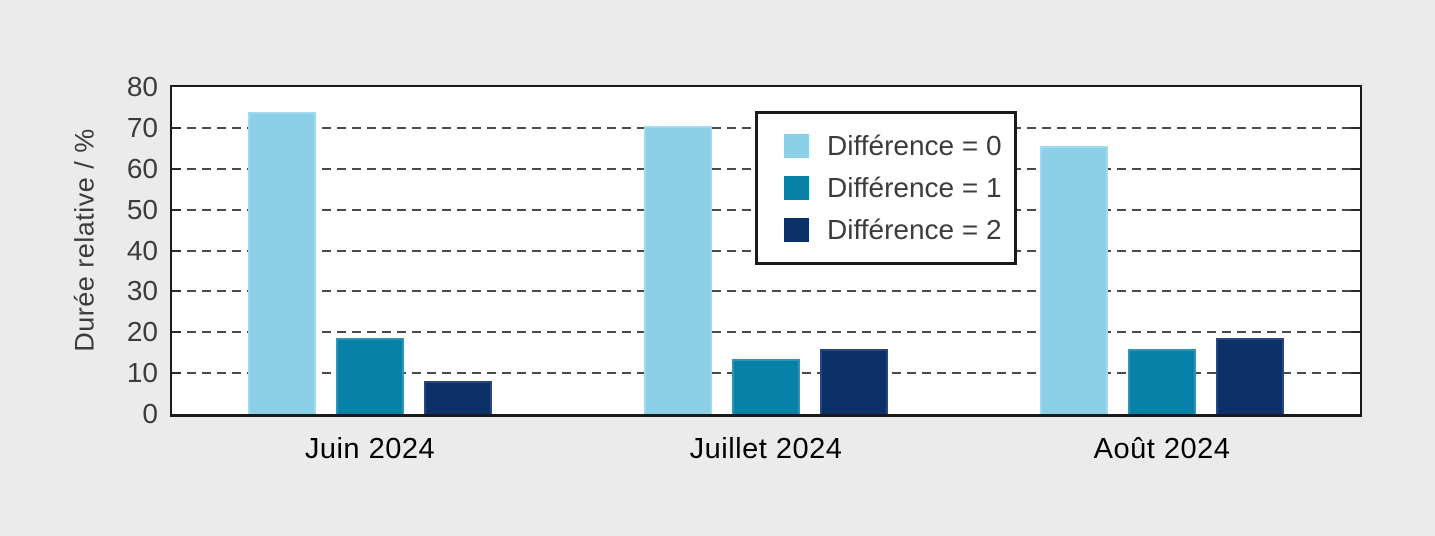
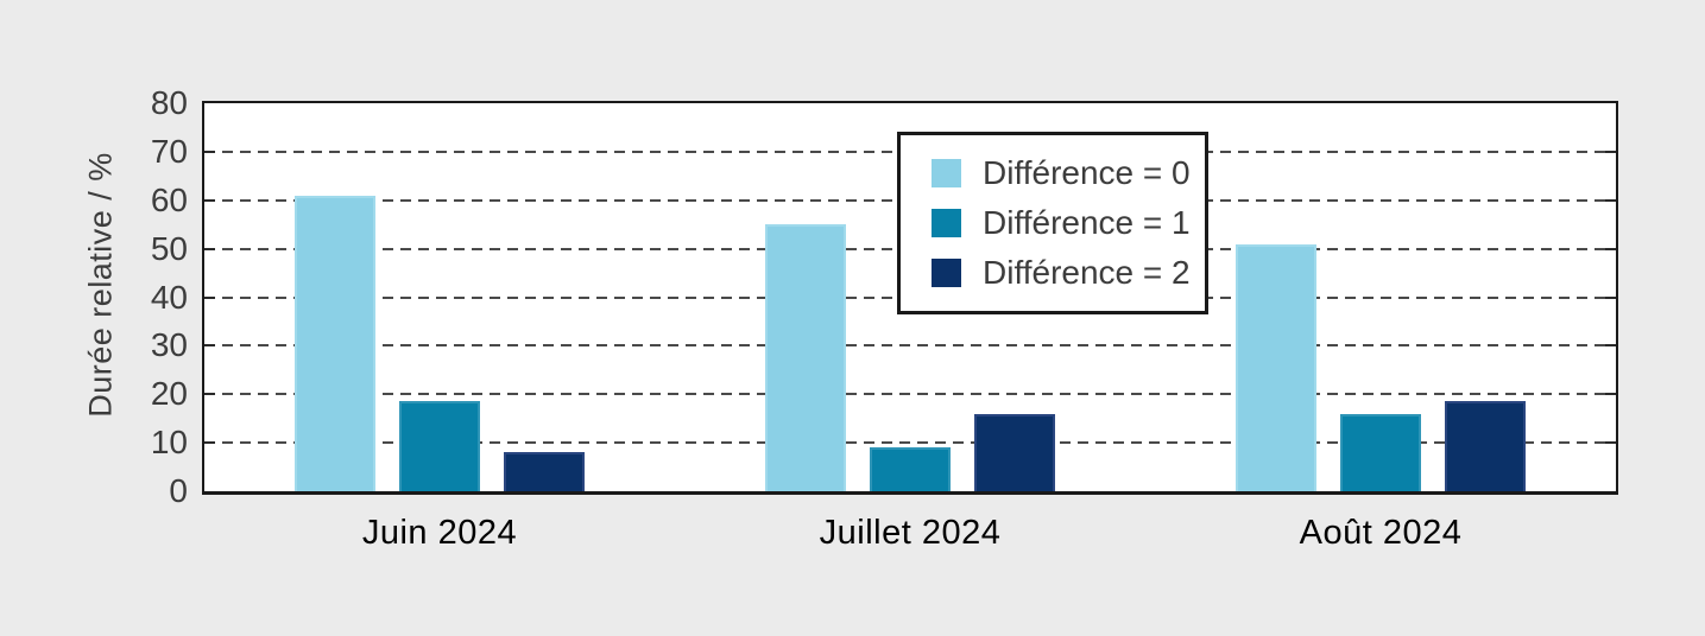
Différence = 0/Juin 2024: 74 -> 61
Différence = 0/Juillet 2024: 70 -> 55
Différence = 1/Juillet 2024: 14 -> 9
Différence = 0/Août 2024: 66 -> 51
